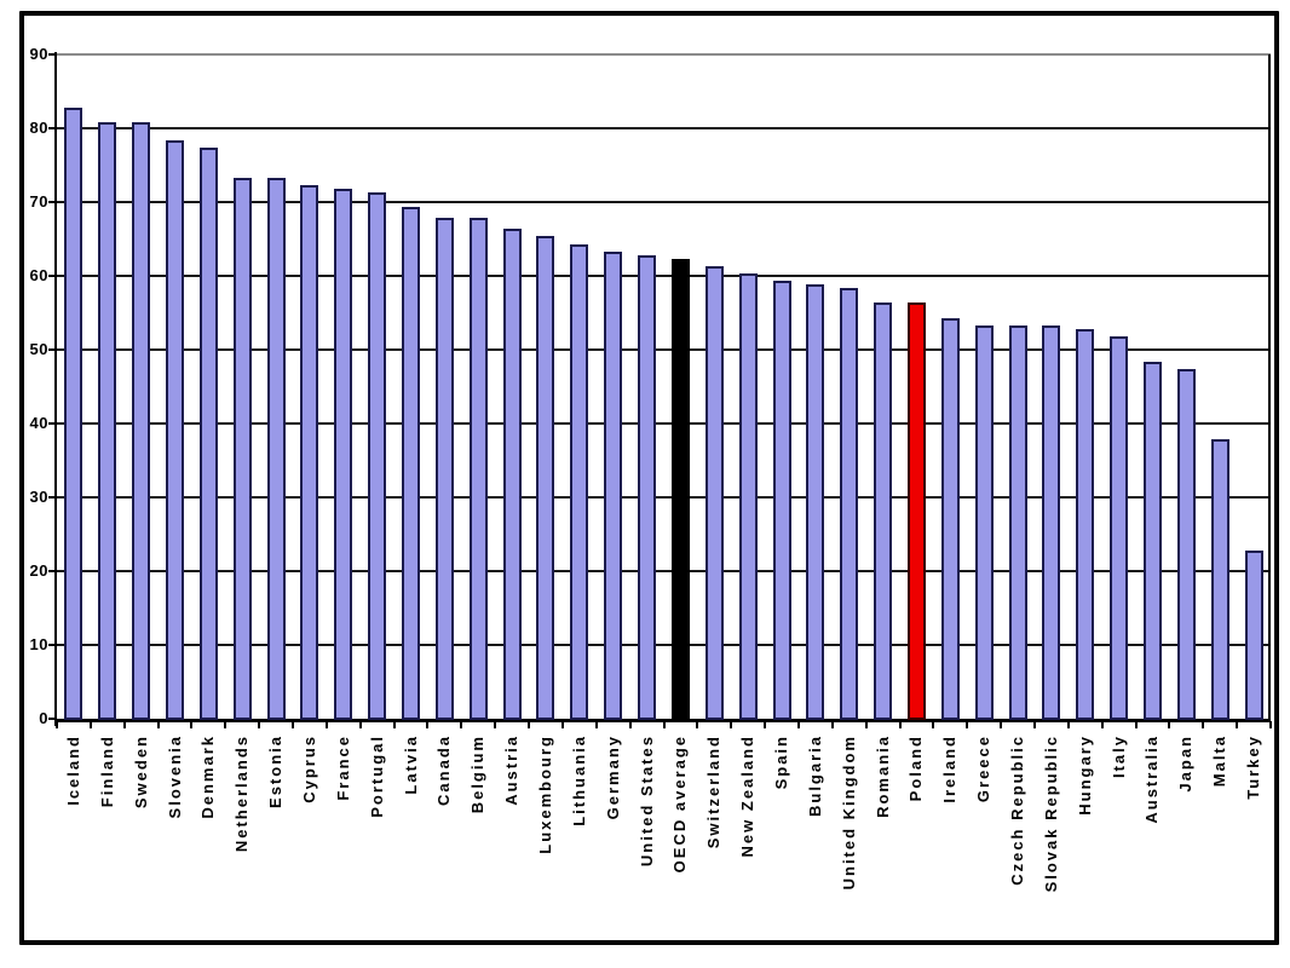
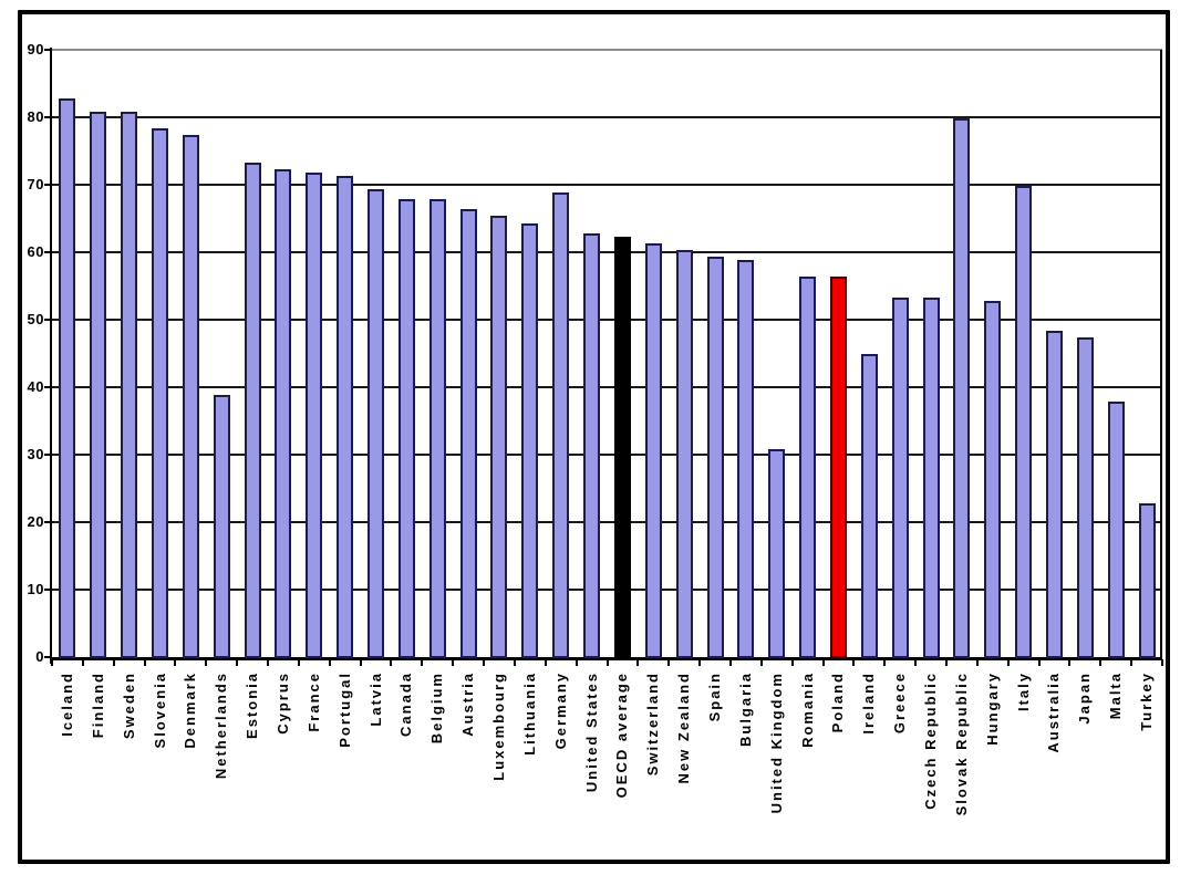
Netherlands: 74 -> 39
Germany: 64 -> 69
United Kingdom: 58 -> 31
Ireland: 54 -> 45
Slovak Republic: 54 -> 80
Italy: 52 -> 70
